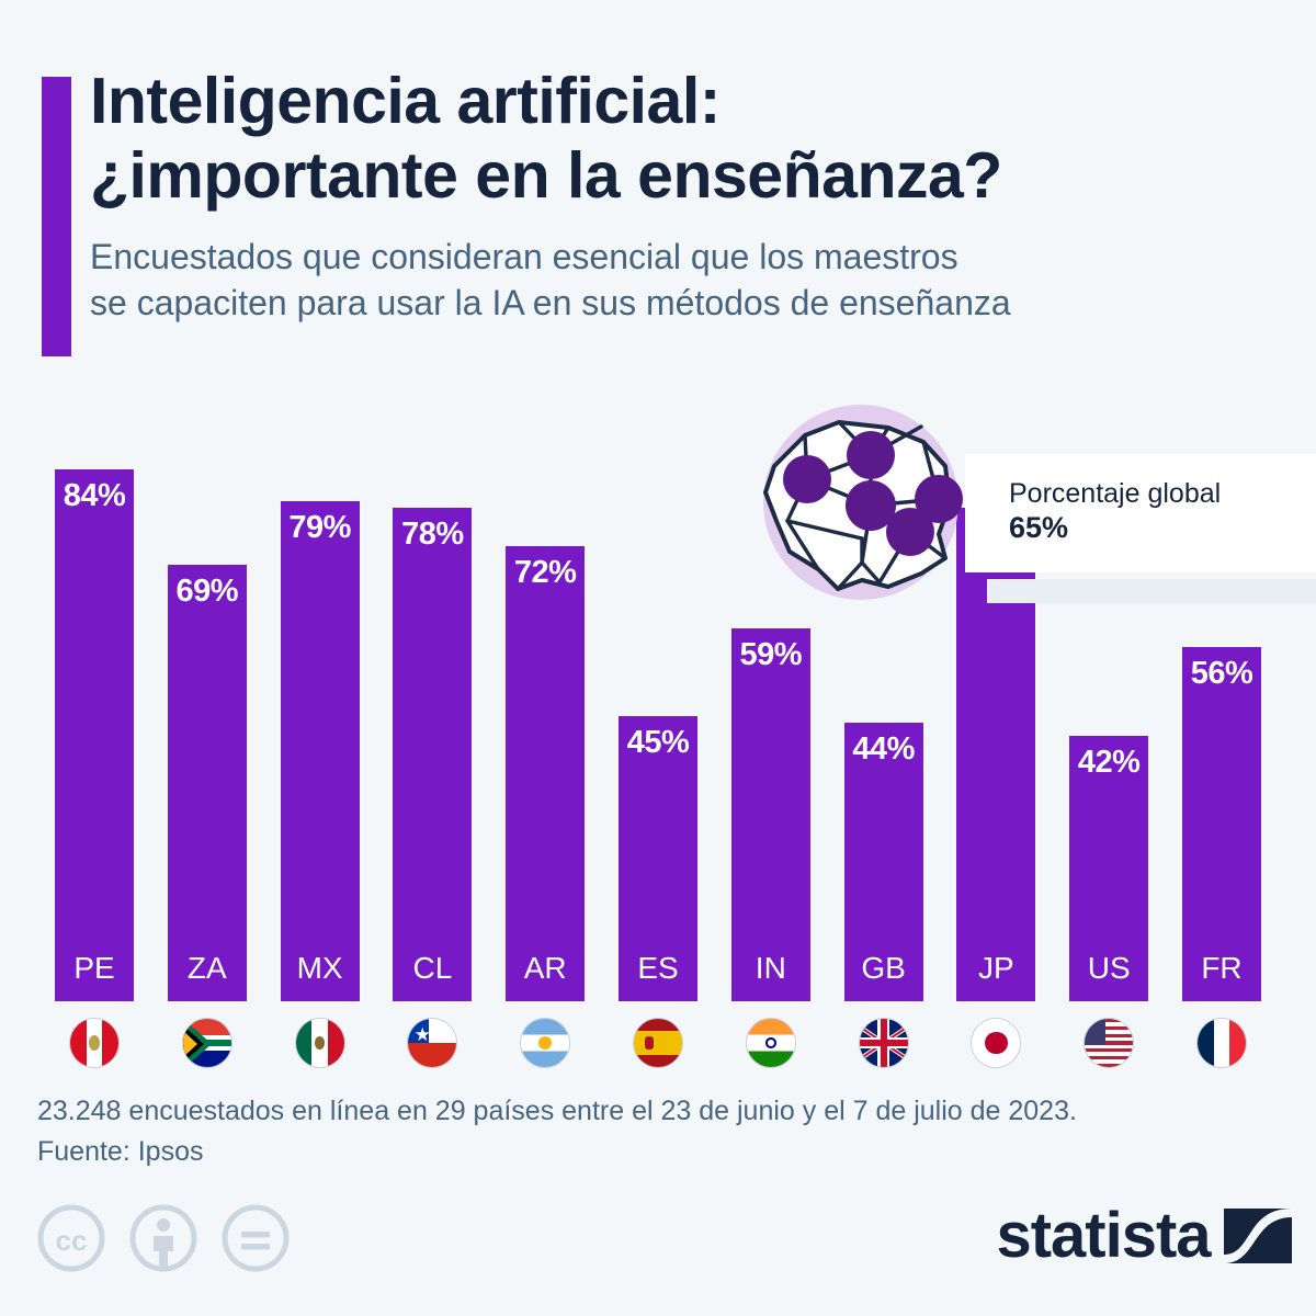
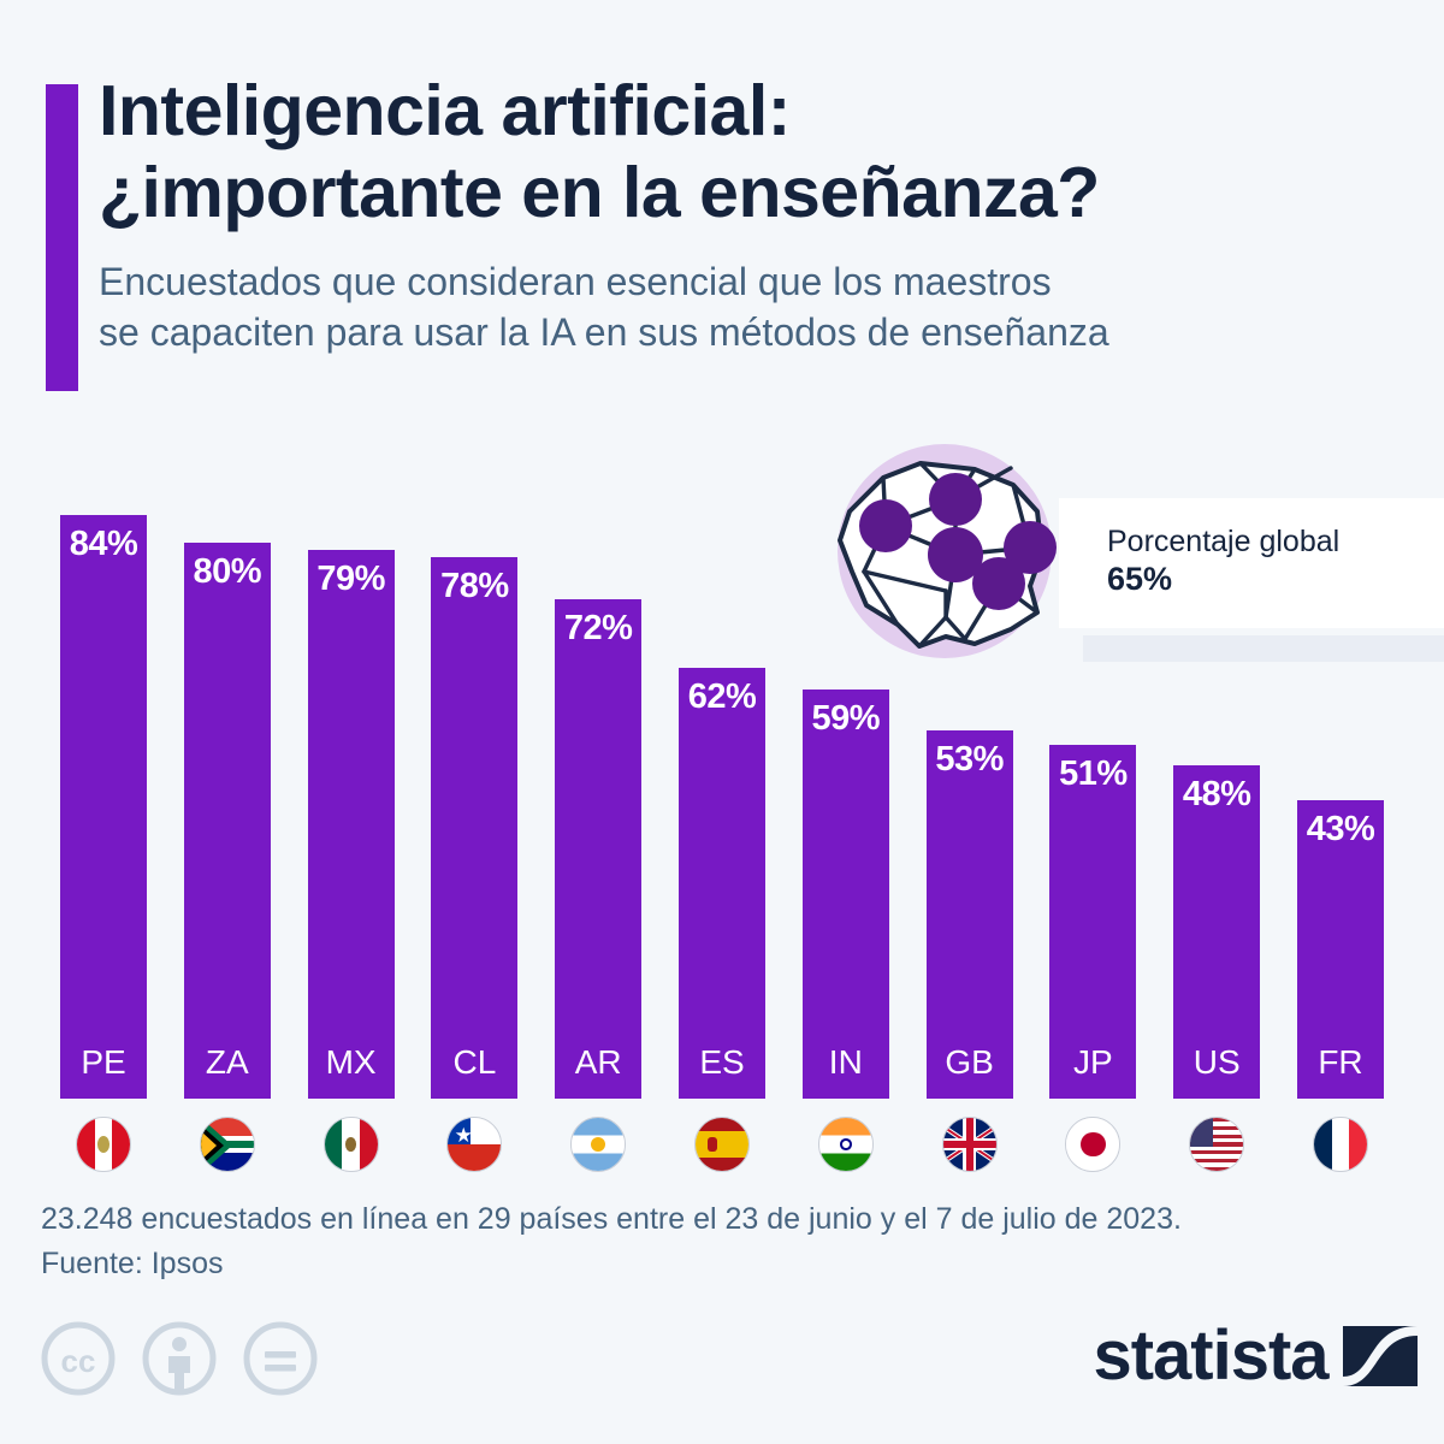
ZA: 69% -> 80%
ES: 45% -> 62%
GB: 44% -> 53%
JP: 78% -> 51%
US: 42% -> 48%
FR: 56% -> 43%
